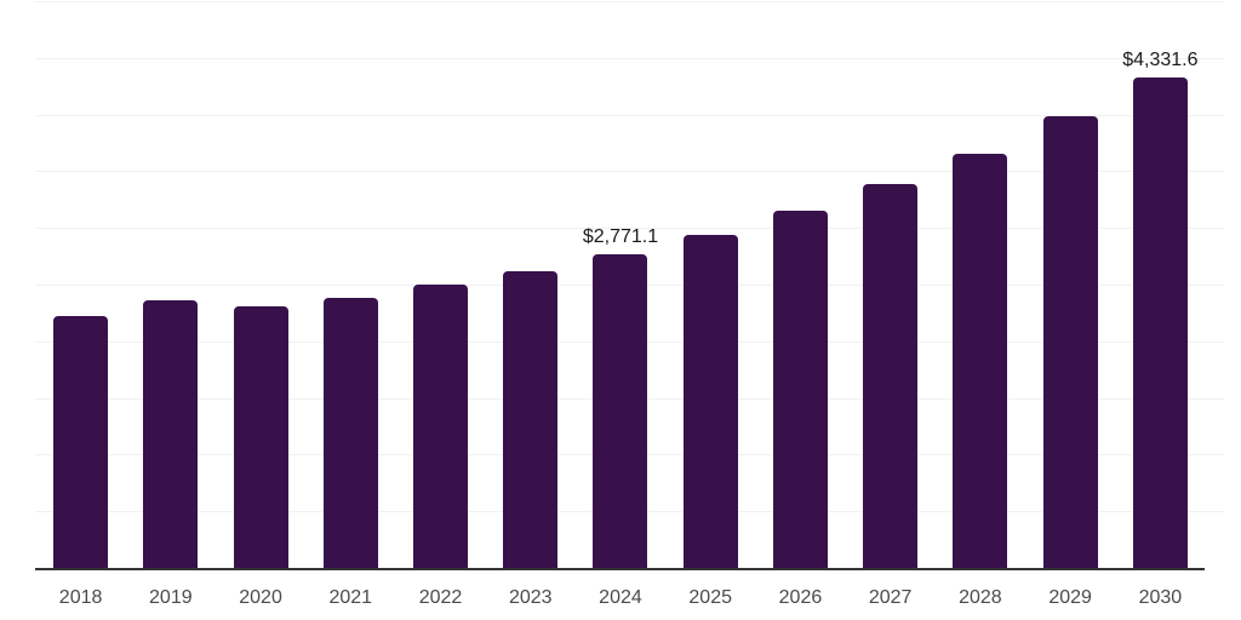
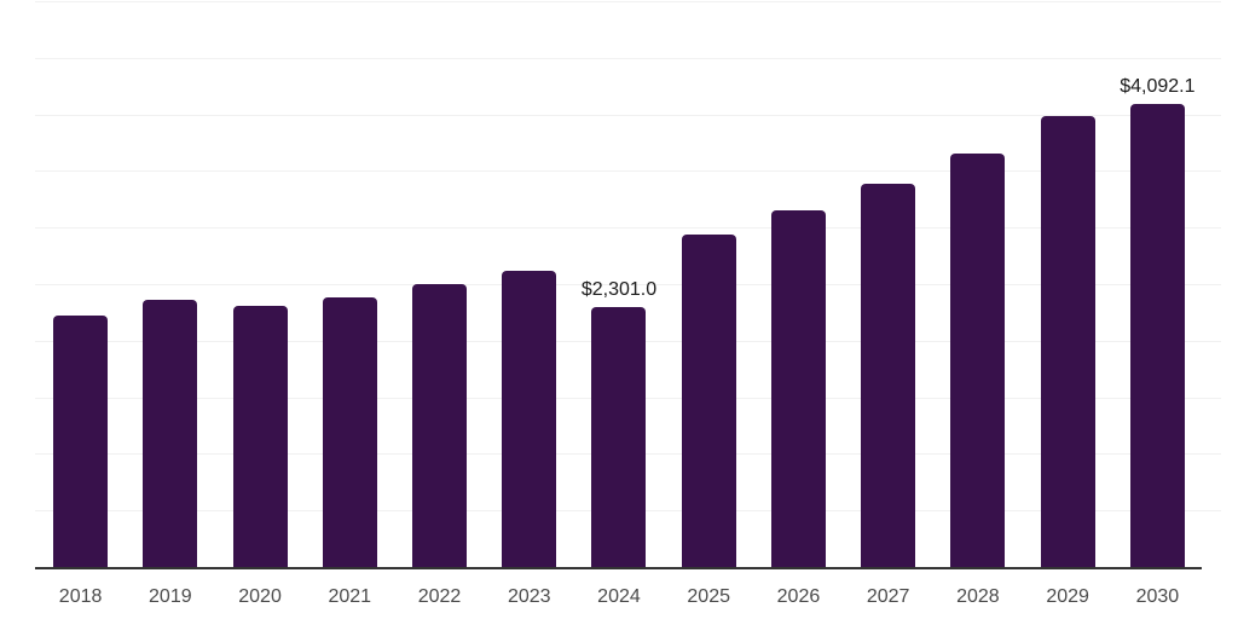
2024: $2,771.1 -> $2,301.0
2030: $4,331.6 -> $4,092.1
